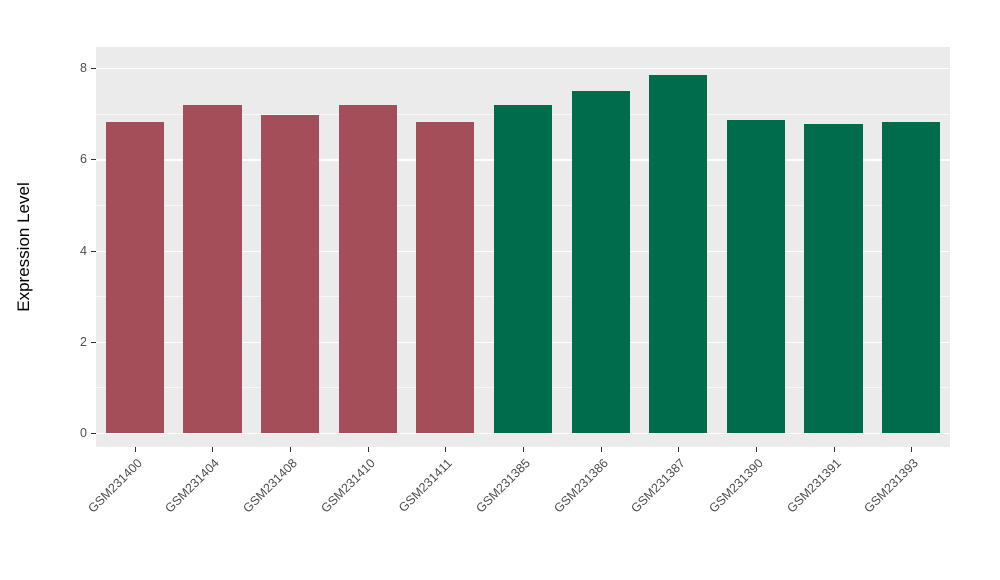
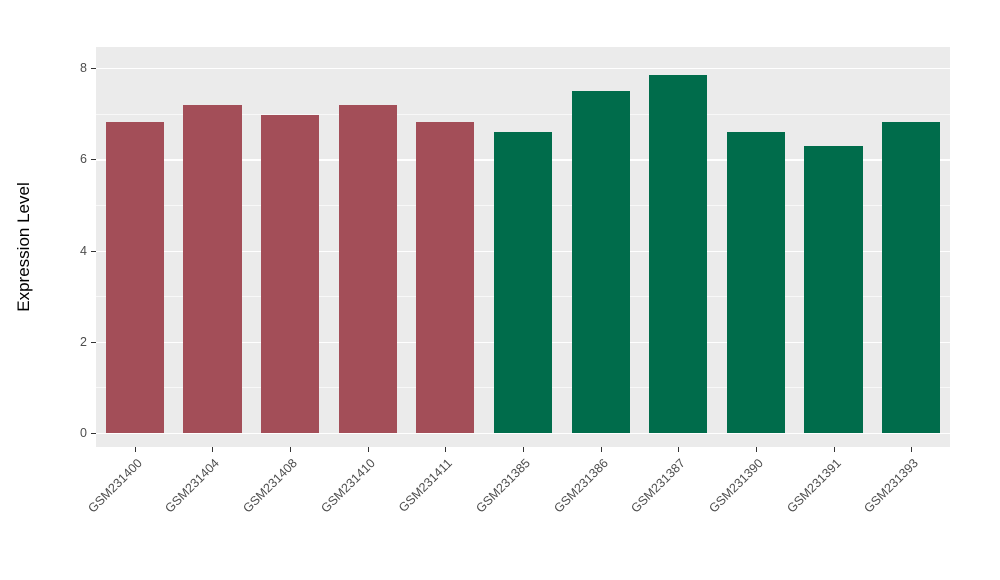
GSM231385: 7.2 -> 6.6
GSM231390: 6.9 -> 6.6
GSM231391: 6.8 -> 6.3
